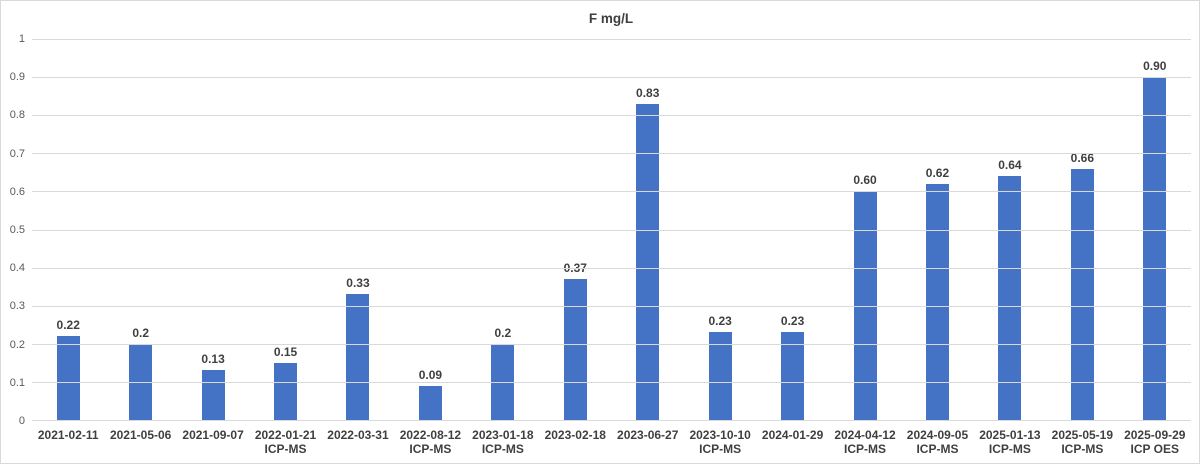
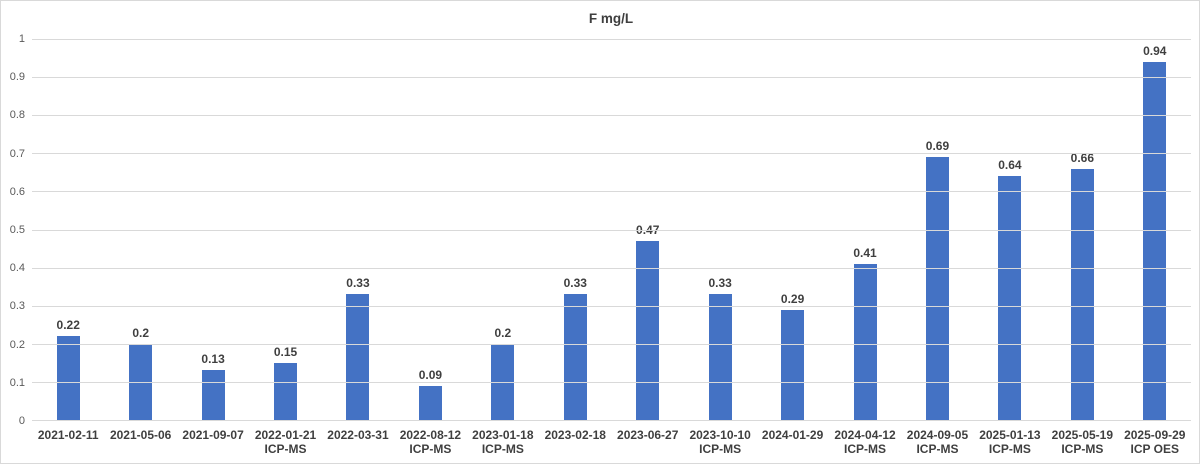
2023-02-18: 0.37 -> 0.33
2023-06-27: 0.83 -> 0.47
2023-10-10: 0.23 -> 0.33
2024-01-29: 0.23 -> 0.29
2024-04-12: 0.60 -> 0.41
2024-09-05: 0.62 -> 0.69
2025-09-29: 0.90 -> 0.94
